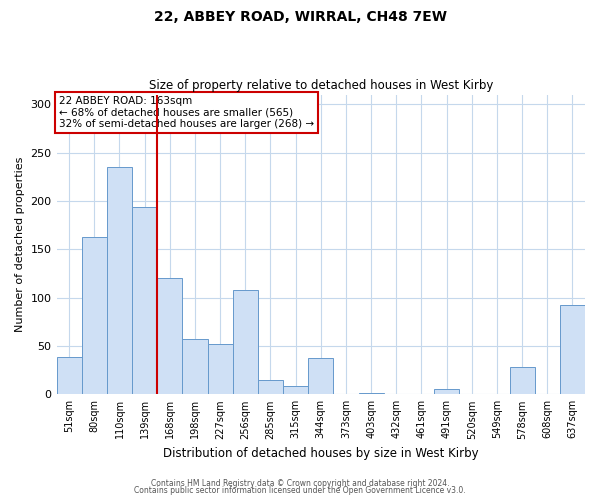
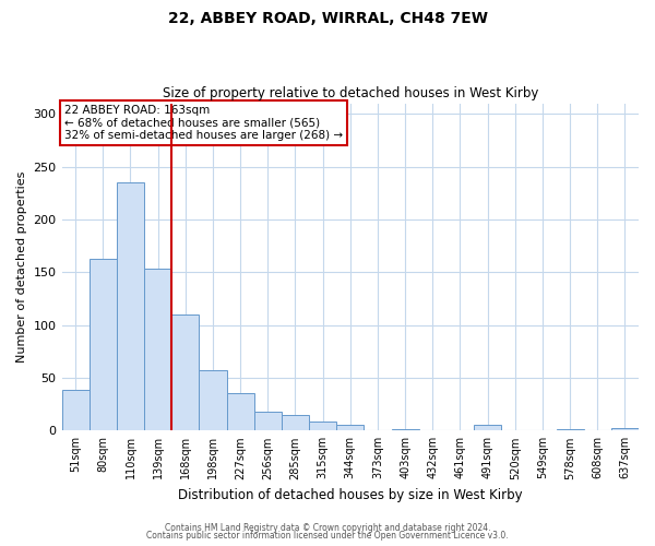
139sqm: 194 -> 153
168sqm: 120 -> 110
227sqm: 52 -> 35
256sqm: 108 -> 18
344sqm: 38 -> 6
578sqm: 28 -> 1
637sqm: 92 -> 2
